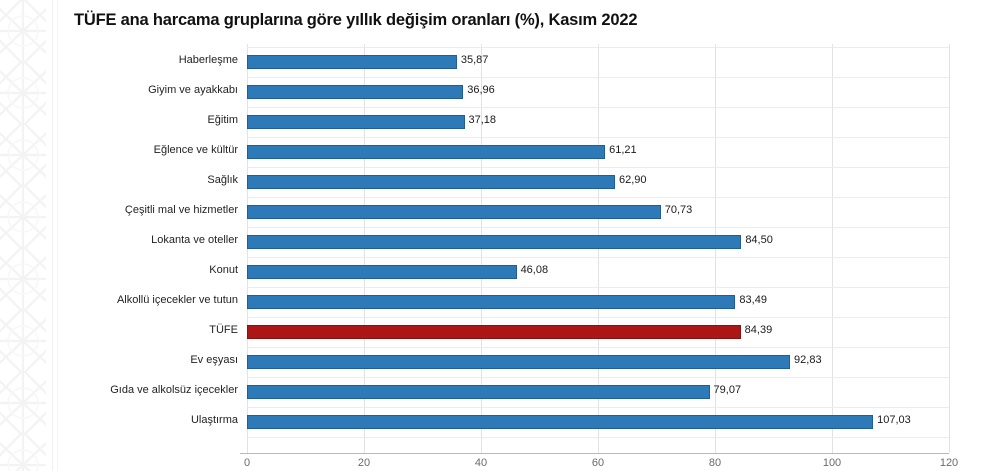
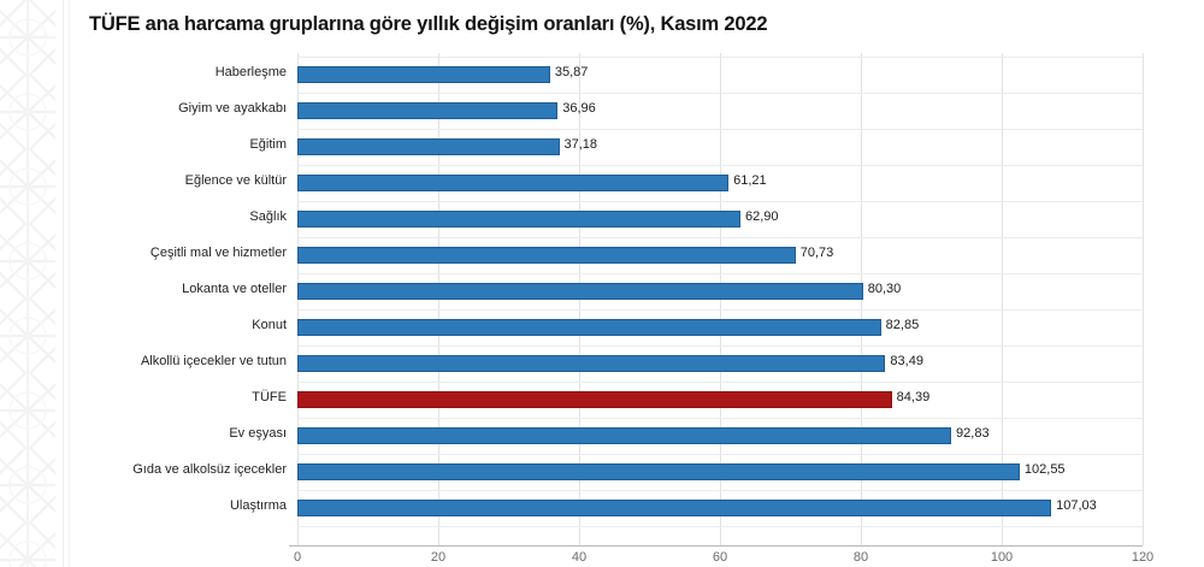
Lokanta ve oteller: 84,50 -> 80,30
Konut: 46,08 -> 82,85
Gıda ve alkolsüz içecekler: 79,07 -> 102,55
